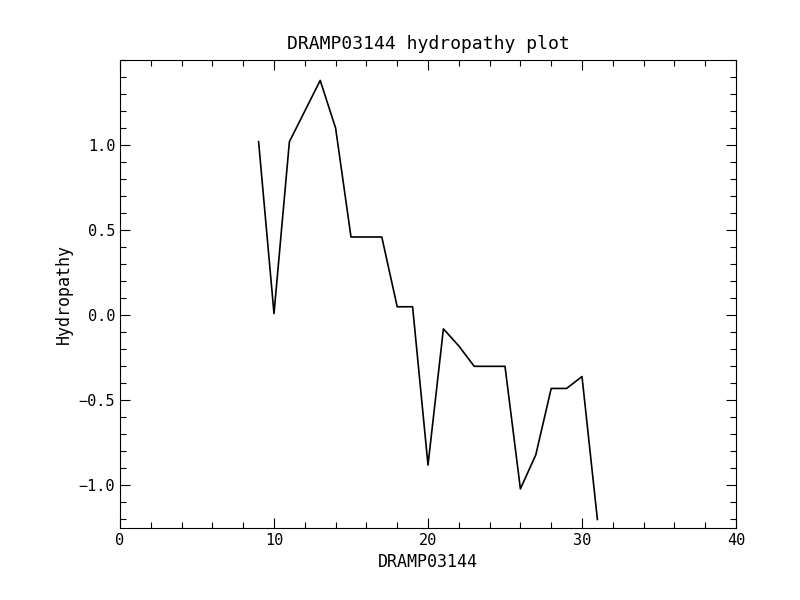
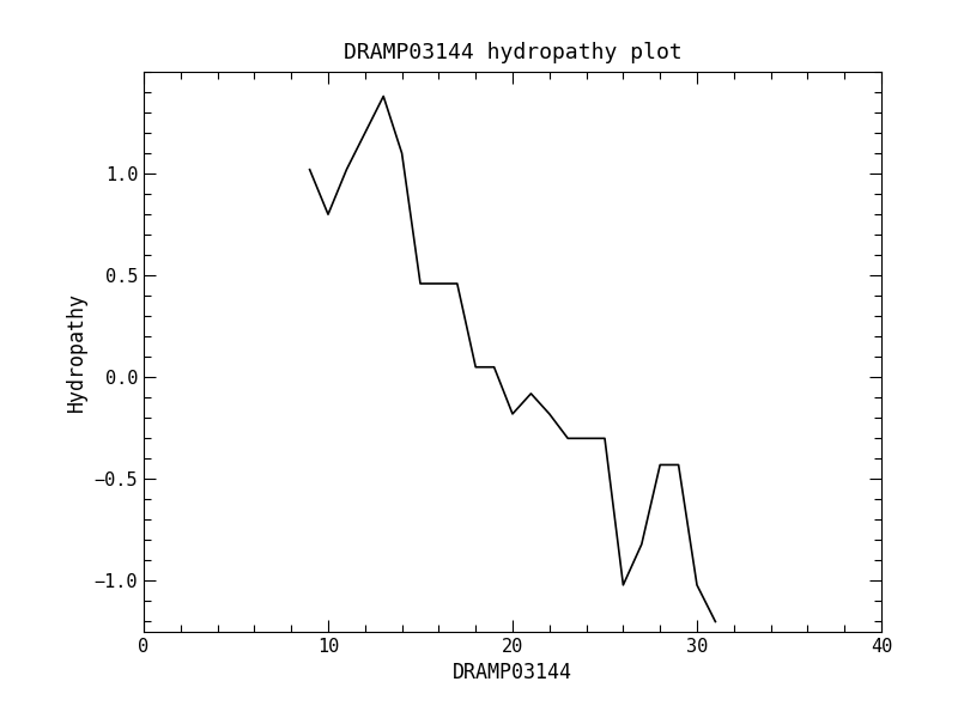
10: 0.01 -> 0.80
20: -0.88 -> -0.18
30: -0.36 -> -1.02
